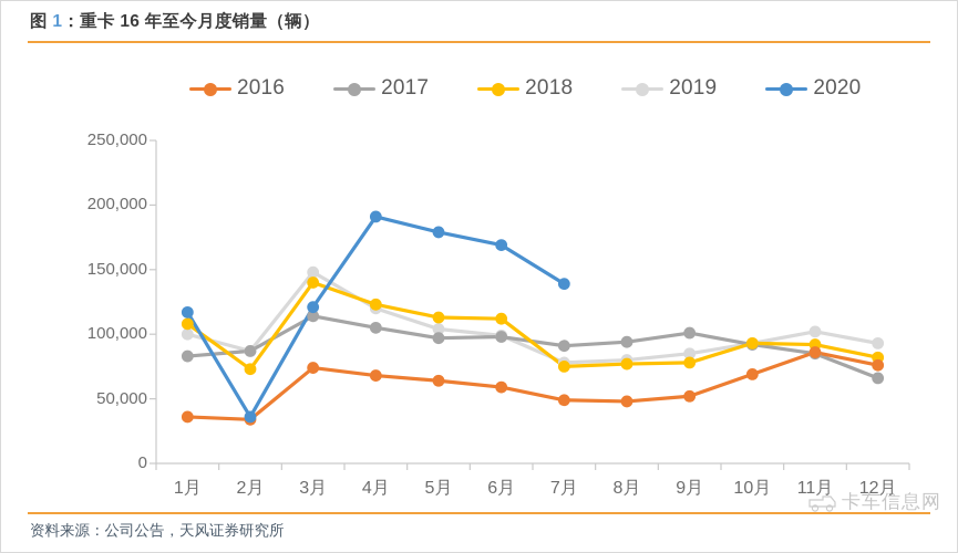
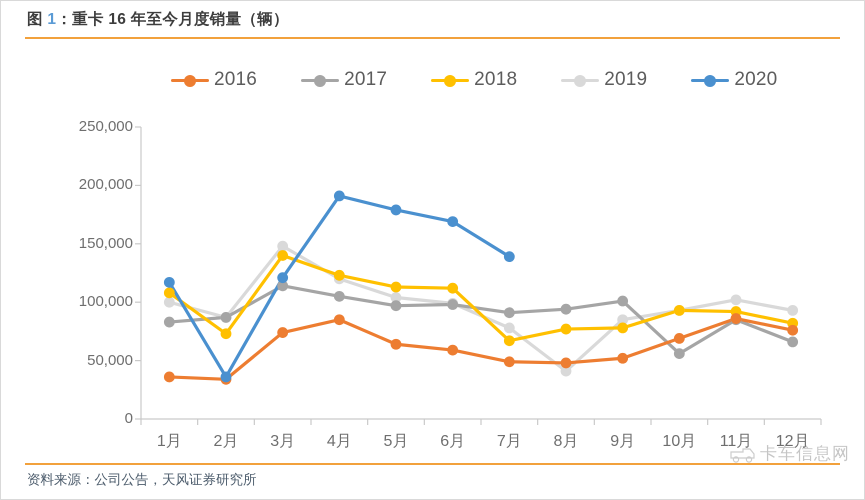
2016/4月: 68000 -> 85000
2018/7月: 75000 -> 67000
2019/8月: 80000 -> 41000
2017/10月: 92000 -> 56000
